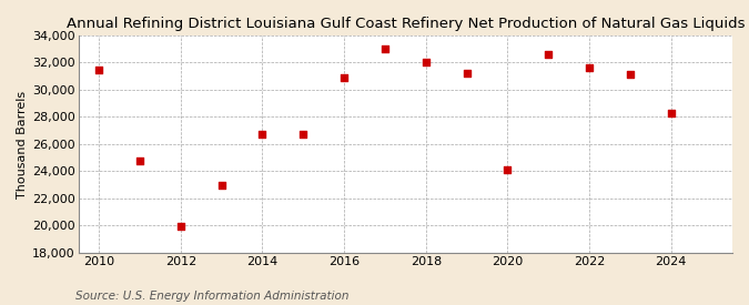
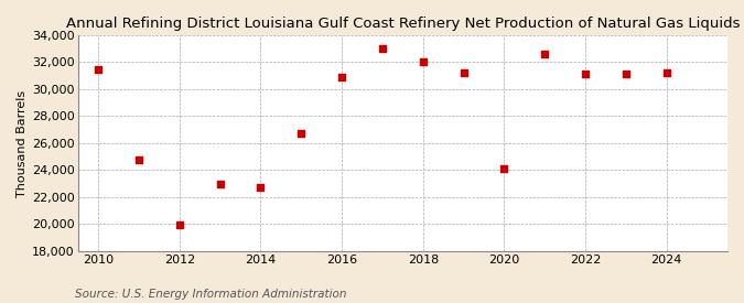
2014: 26,700 -> 22,700
2022: 31,600 -> 31,100
2024: 28,300 -> 31,200
